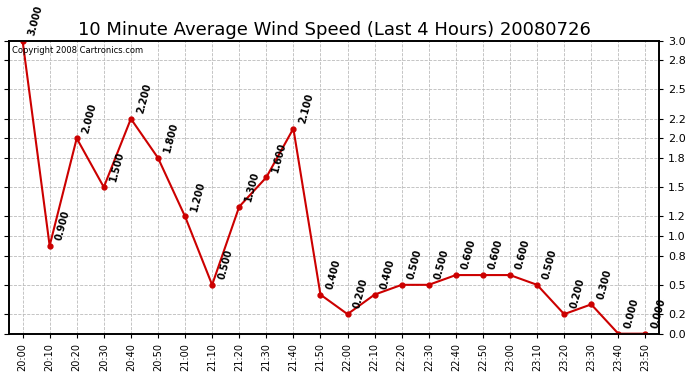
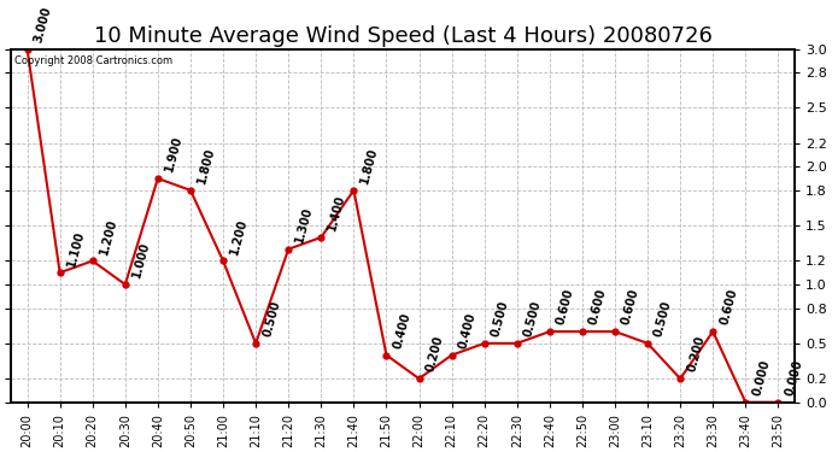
20:10: 0.900 -> 1.100
20:20: 2.000 -> 1.200
20:30: 1.500 -> 1.000
20:40: 2.200 -> 1.900
21:30: 1.600 -> 1.400
21:40: 2.100 -> 1.800
23:30: 0.300 -> 0.600
